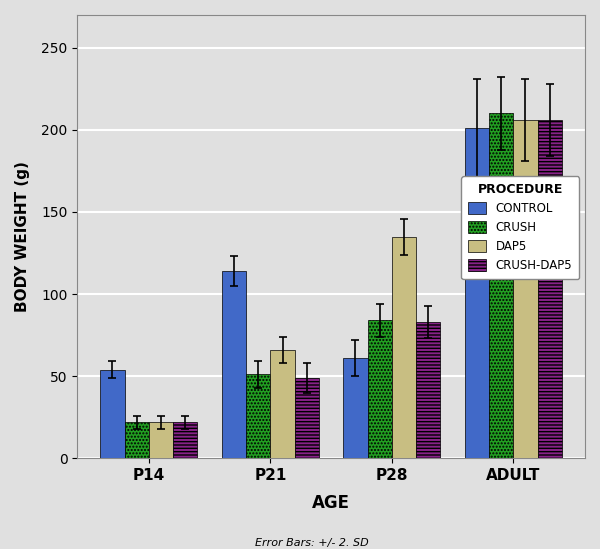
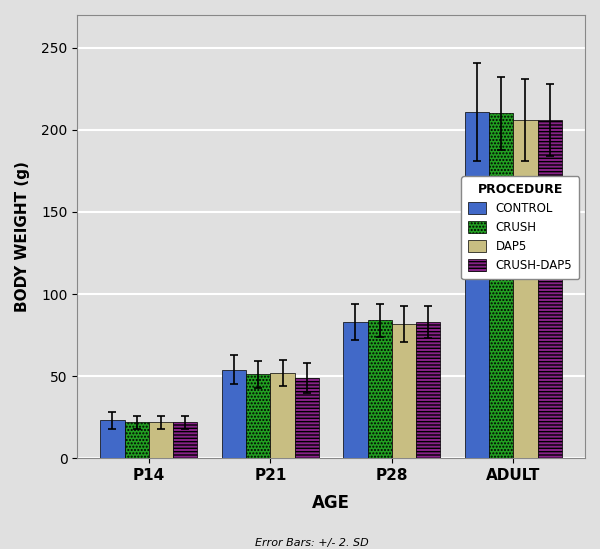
CONTROL/P14: 54 -> 23
CONTROL/P21: 114 -> 54
DAP5/P21: 66 -> 52
CONTROL/P28: 61 -> 83
DAP5/P28: 135 -> 82
CONTROL/ADULT: 201 -> 211
